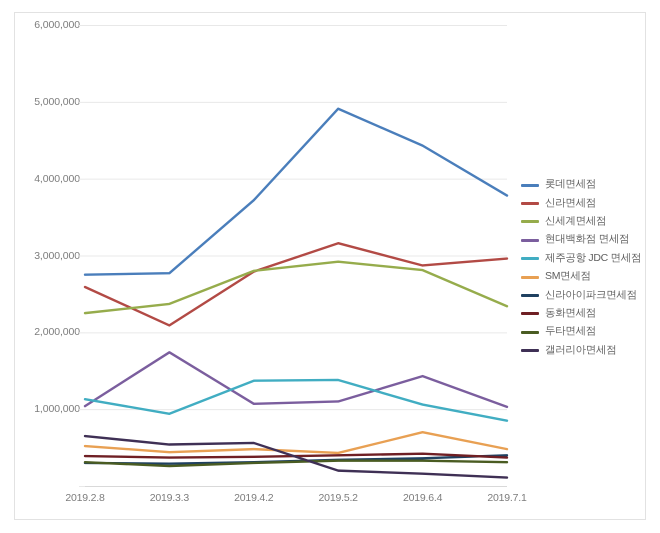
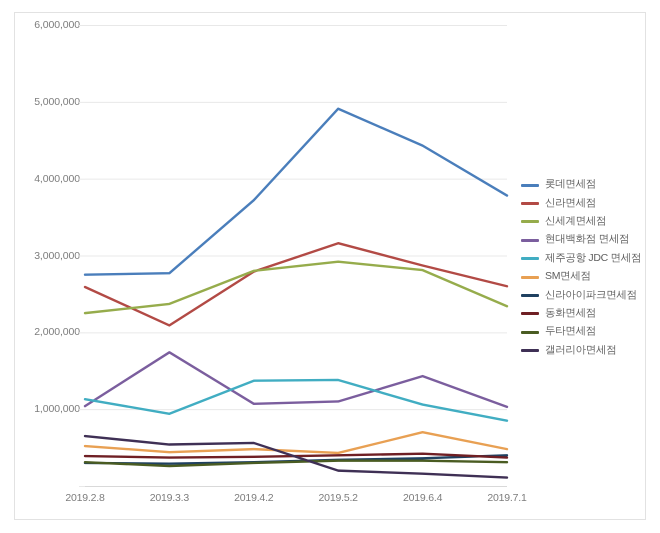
신라면세점/2019.7.1: 3000000 -> 2600000
